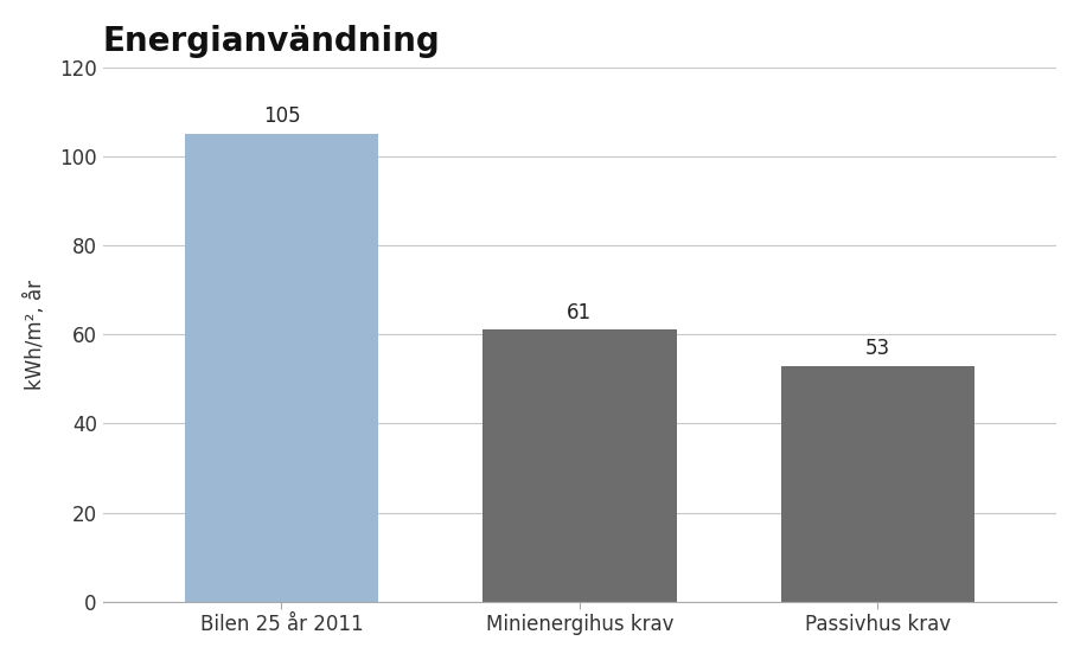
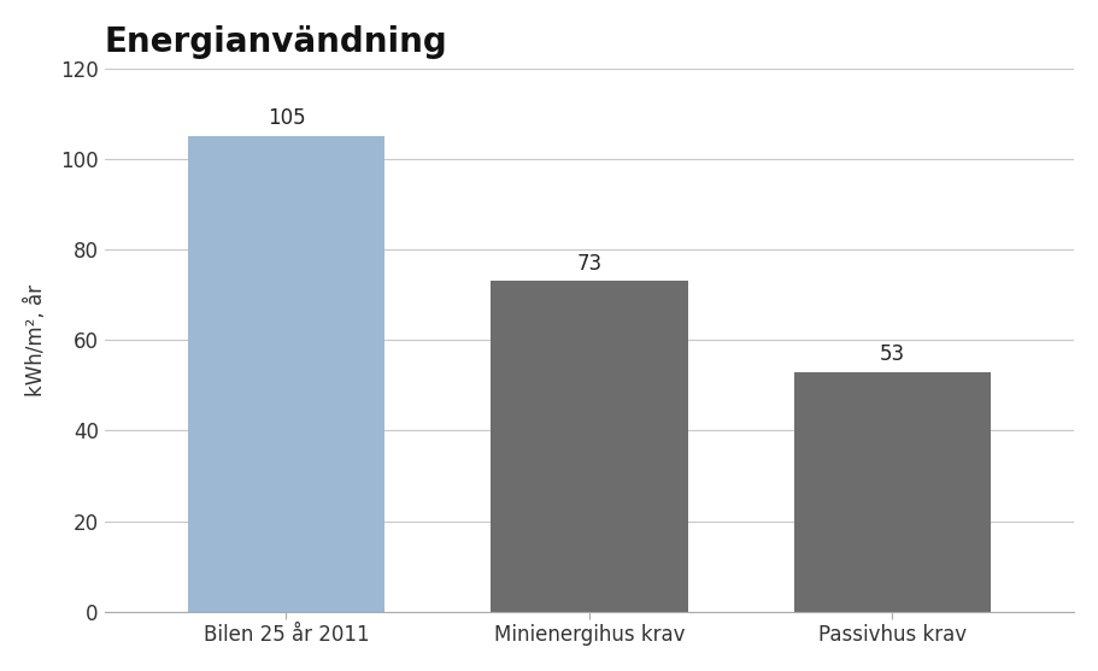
Minienergihus krav: 61 -> 73
